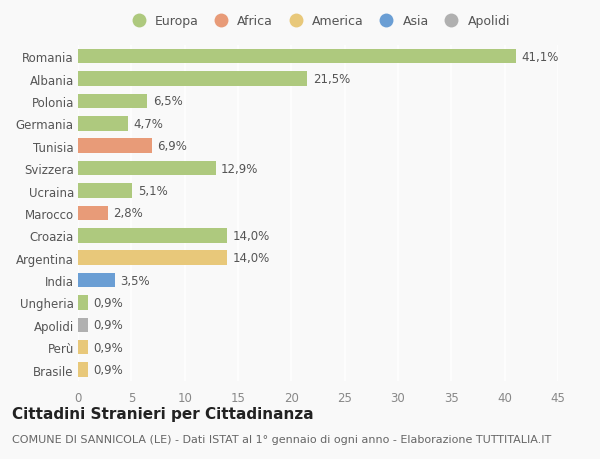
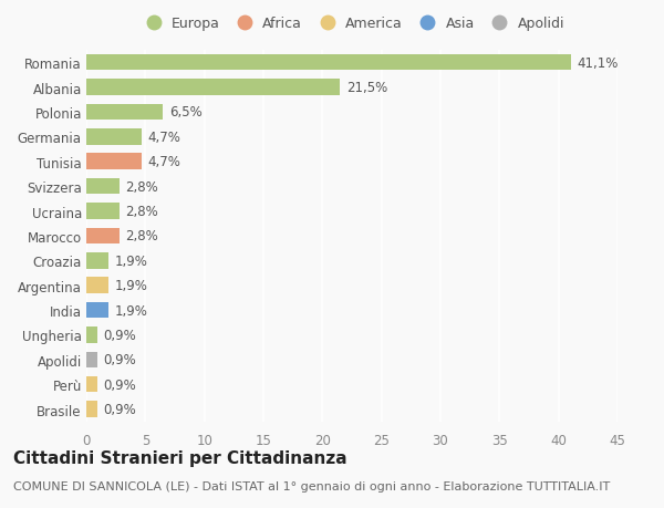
Tunisia: 6,9% -> 4,7%
Svizzera: 12,9% -> 2,8%
Ucraina: 5,1% -> 2,8%
Croazia: 14,0% -> 1,9%
Argentina: 14,0% -> 1,9%
India: 3,5% -> 1,9%
